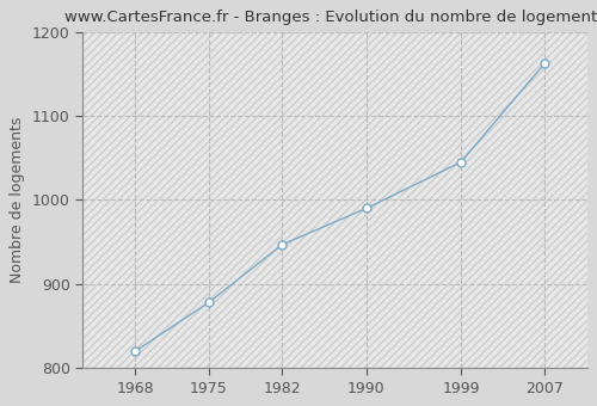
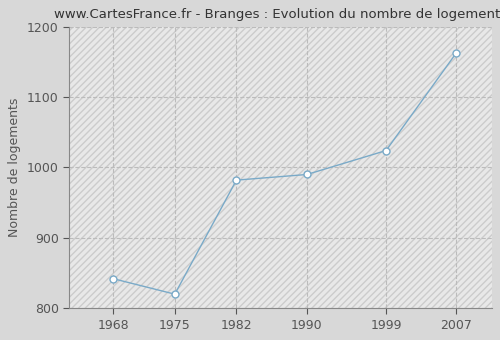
1968: 820 -> 842
1975: 878 -> 820
1982: 947 -> 982
1999: 1045 -> 1024
